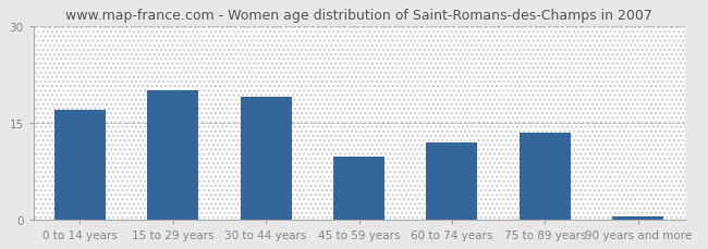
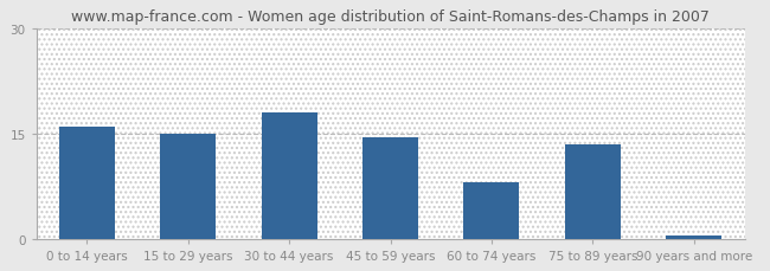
0 to 14 years: 17.0 -> 16.0
15 to 29 years: 20.0 -> 15.0
30 to 44 years: 19.0 -> 18.0
45 to 59 years: 9.8 -> 14.5
60 to 74 years: 12.0 -> 8.0
